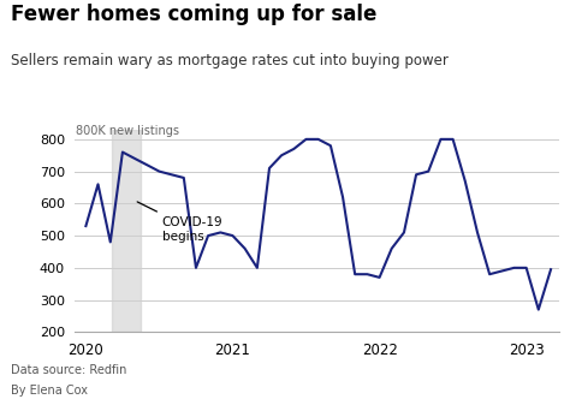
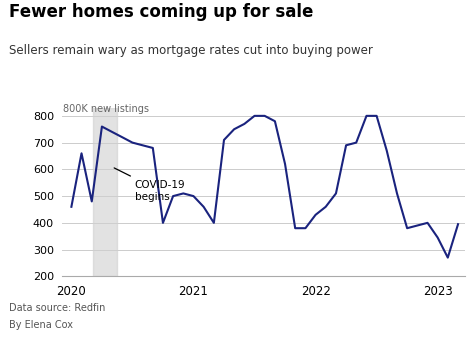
2020: 530 -> 460
2022: 370 -> 430
2023: 400 -> 345
